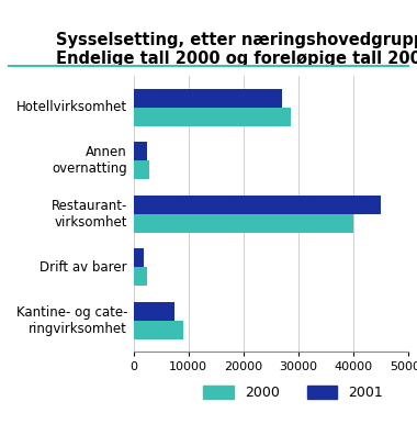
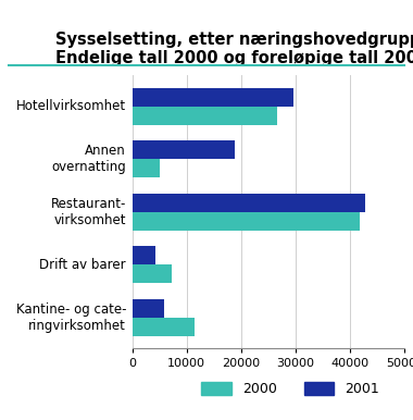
2001/Hotellvirksomhet: 27000 -> 29600
2000/Hotellvirksomhet: 28500 -> 26600
2001/Annen overnatting: 2500 -> 18800
2000/Annen overnatting: 2800 -> 5000
2001/Restaurant- virksomhet: 45000 -> 42800
2000/Restaurant- virksomhet: 40000 -> 41800
2001/Drift av barer: 1800 -> 4200
2000/Drift av barer: 2500 -> 7200
2001/Kantine- og cate- ringvirksomhet: 7500 -> 5800
2000/Kantine- og cate- ringvirksomhet: 9000 -> 11400
